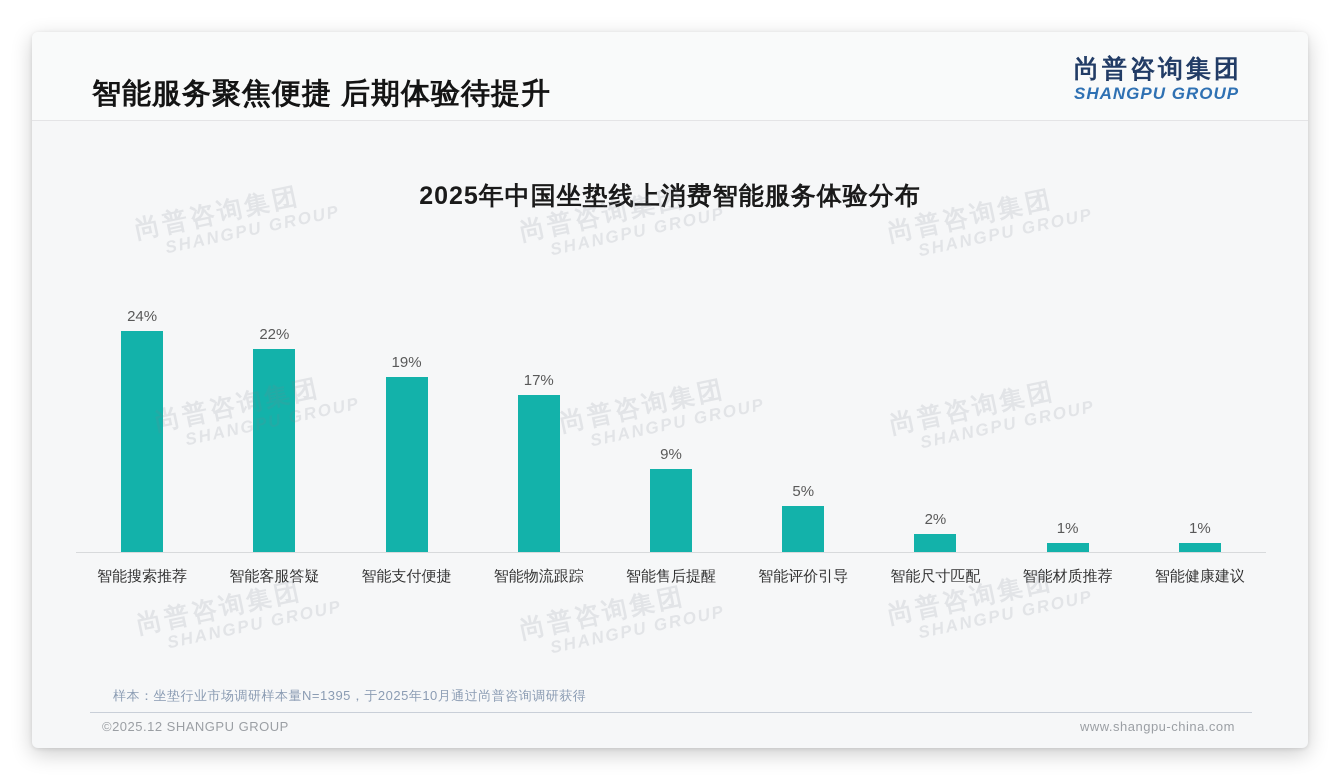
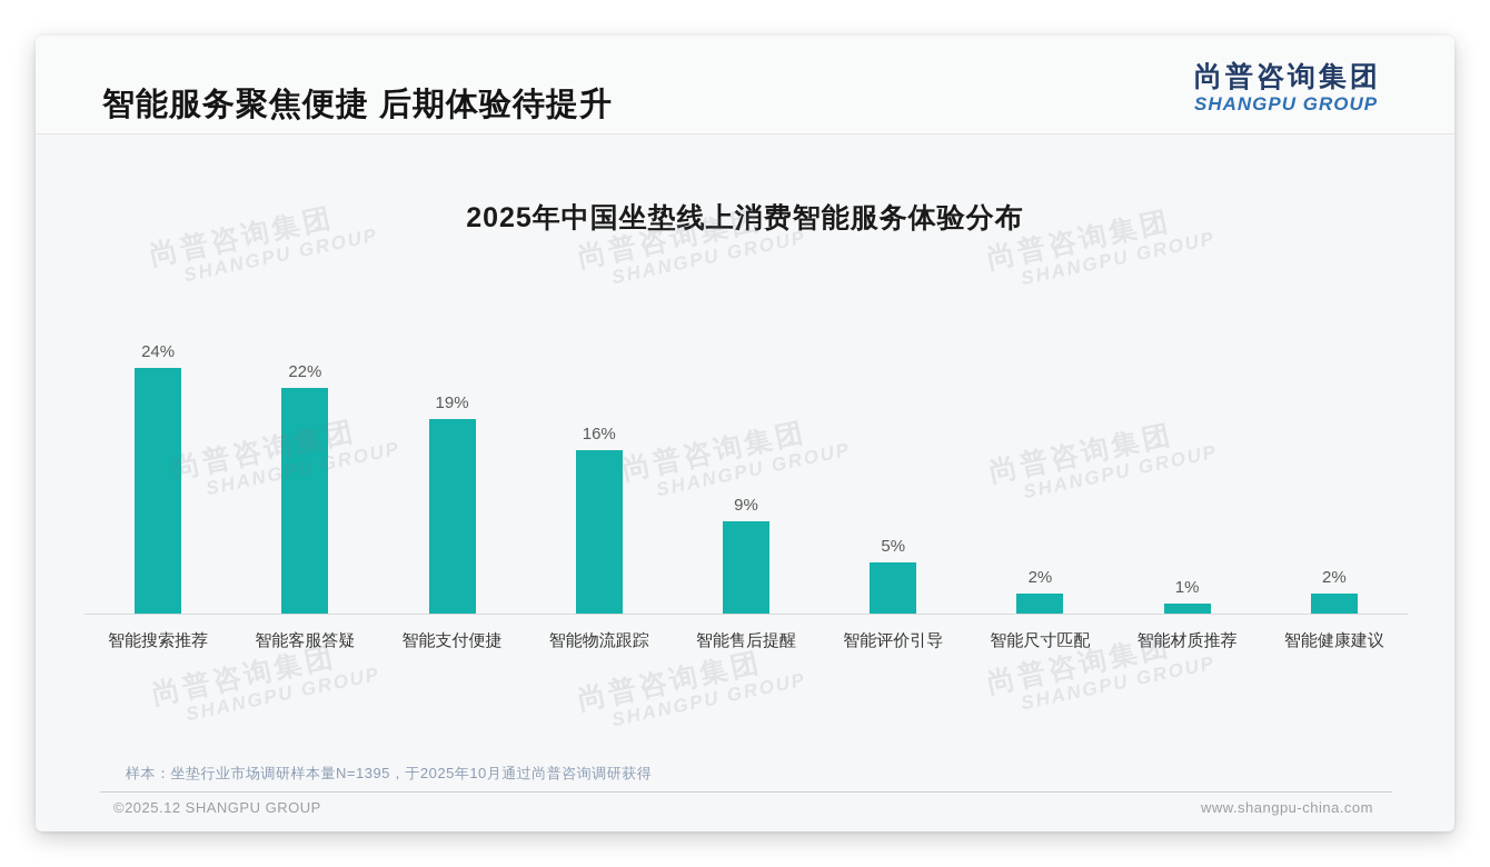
智能物流跟踪: 17% -> 16%
智能健康建议: 1% -> 2%
